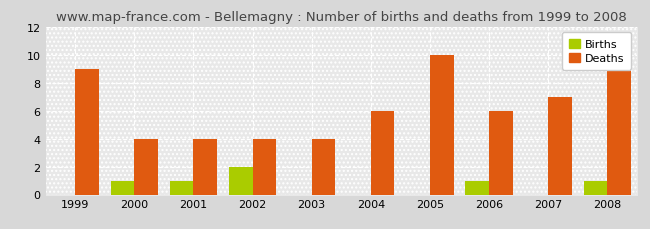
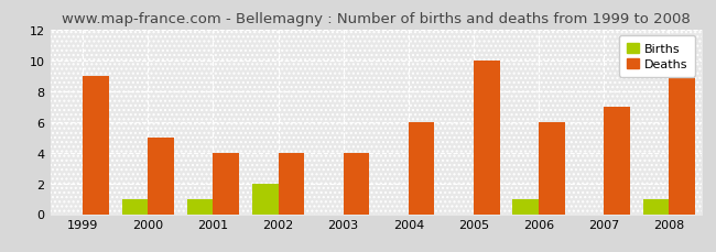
Deaths/2000: 4 -> 5
